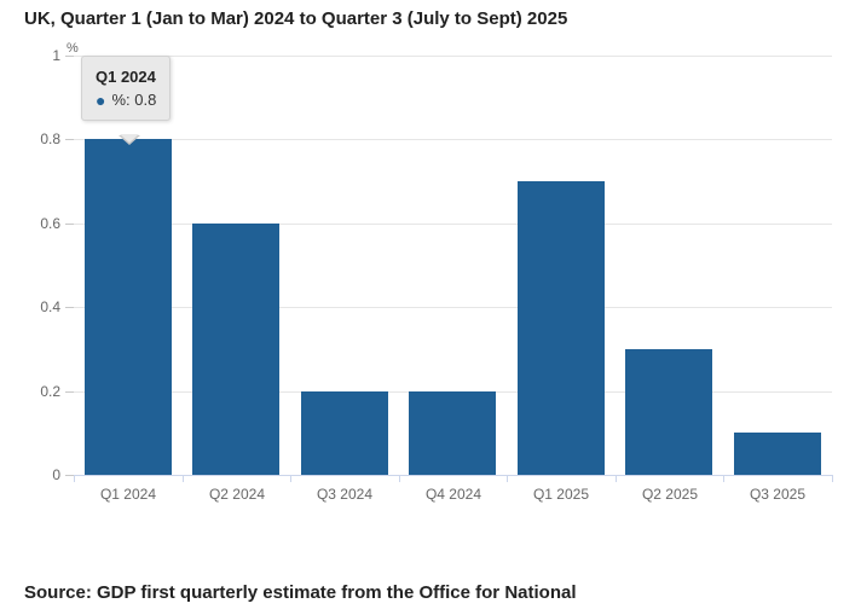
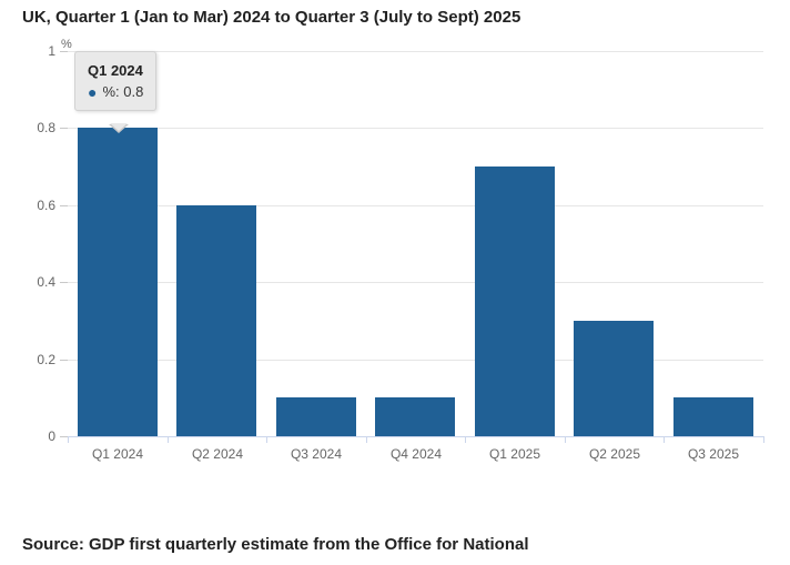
Q3 2024: 0.2 -> 0.1
Q4 2024: 0.2 -> 0.1
